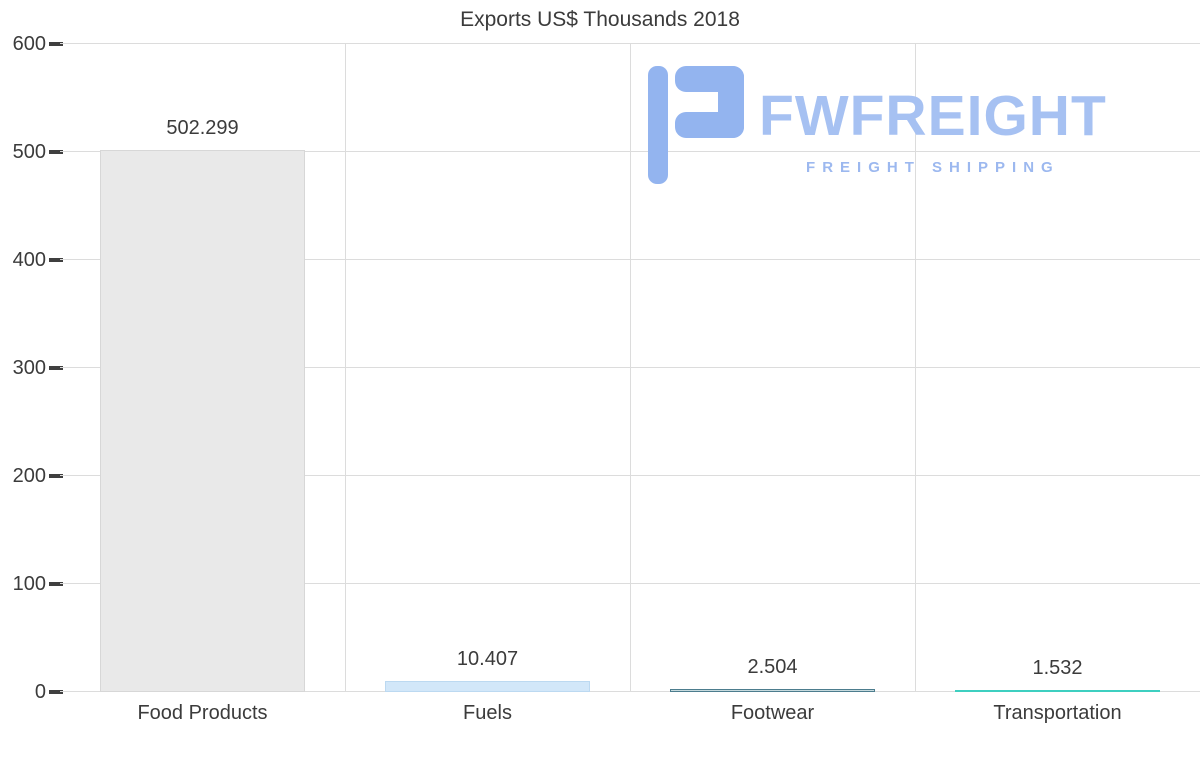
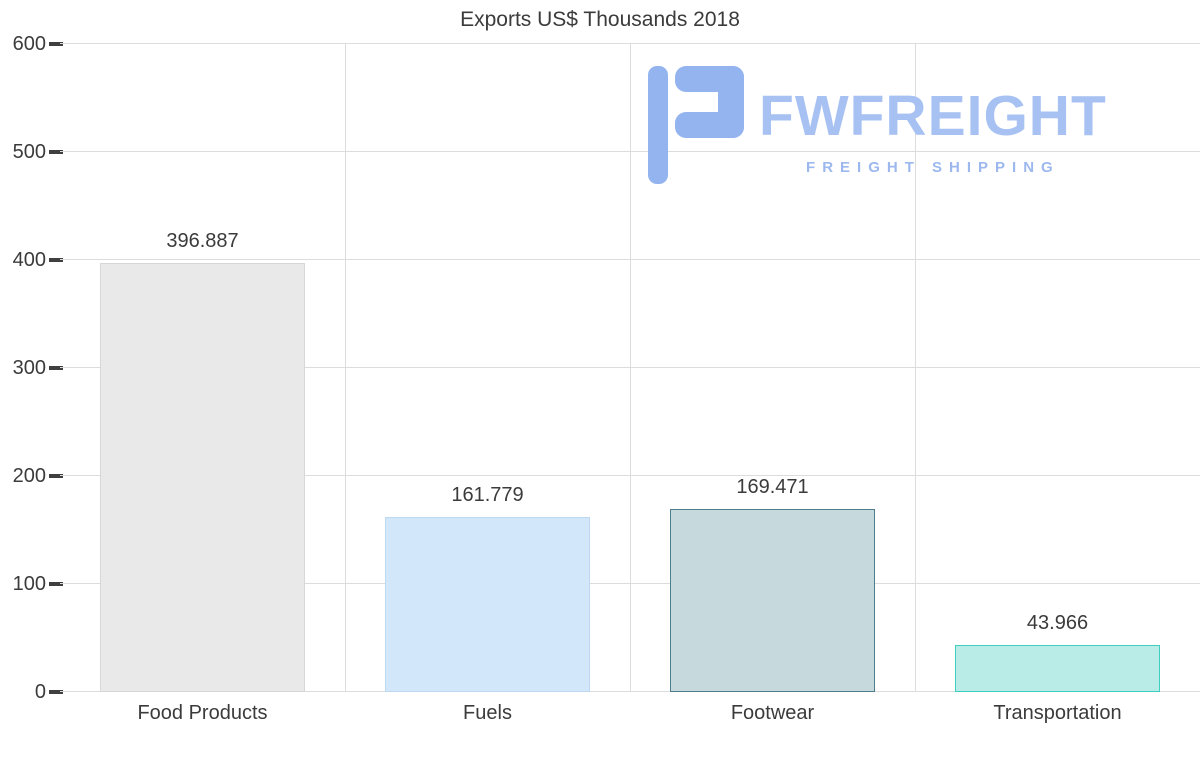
Food Products: 502.299 -> 396.887
Fuels: 10.407 -> 161.779
Footwear: 2.504 -> 169.471
Transportation: 1.532 -> 43.966
